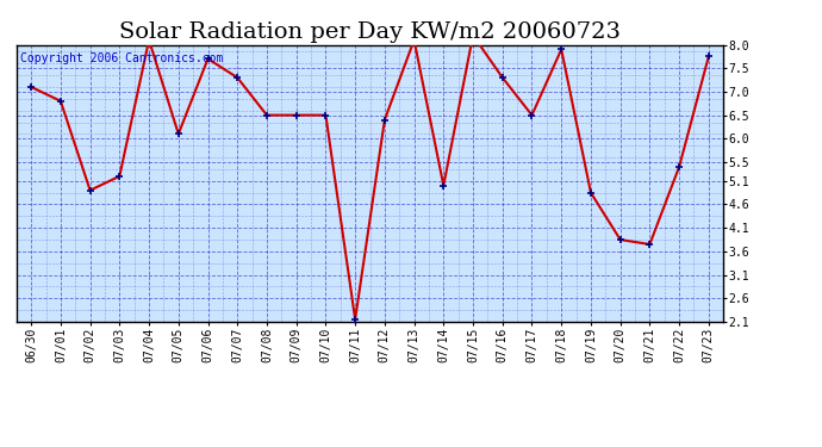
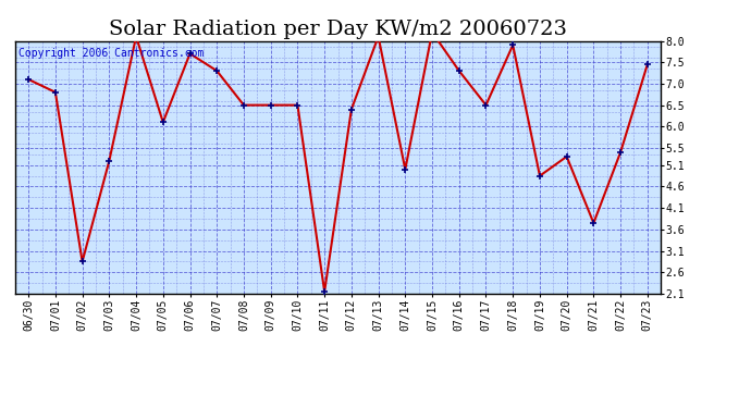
07/02: 4.90 -> 2.85
07/20: 3.85 -> 5.30
07/23: 7.75 -> 7.45
